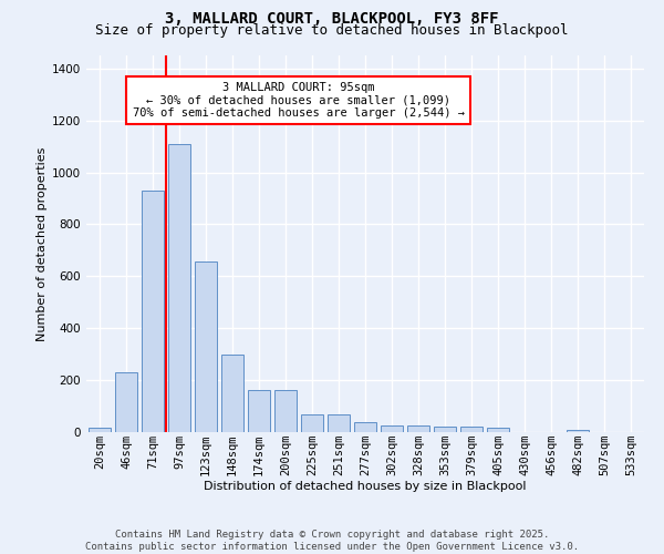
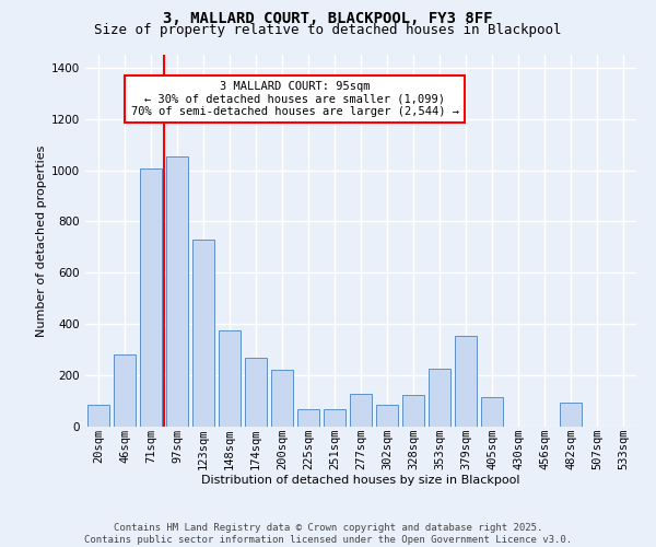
20sqm: 15 -> 85
46sqm: 230 -> 280
71sqm: 930 -> 1005
97sqm: 1110 -> 1055
123sqm: 655 -> 730
148sqm: 300 -> 375
174sqm: 160 -> 270
200sqm: 160 -> 220
277sqm: 40 -> 130
302sqm: 25 -> 85
328sqm: 25 -> 125
353sqm: 22 -> 225
379sqm: 20 -> 355
405sqm: 15 -> 115
482sqm: 10 -> 95
